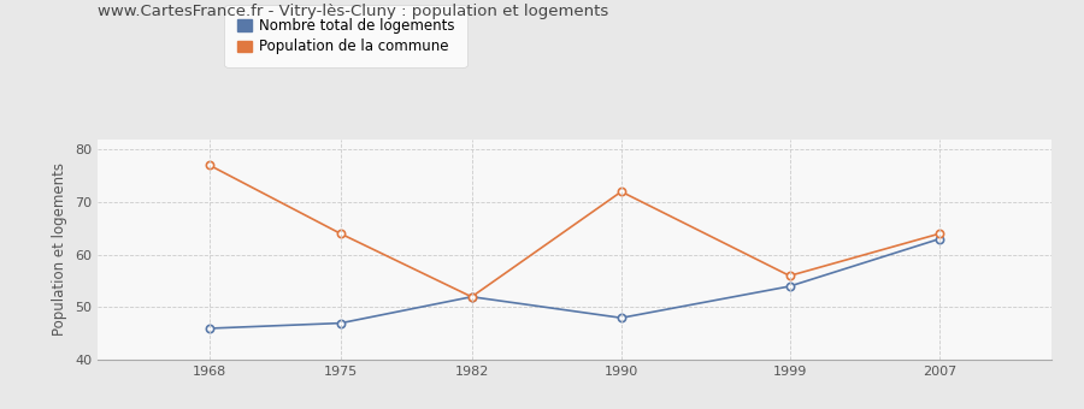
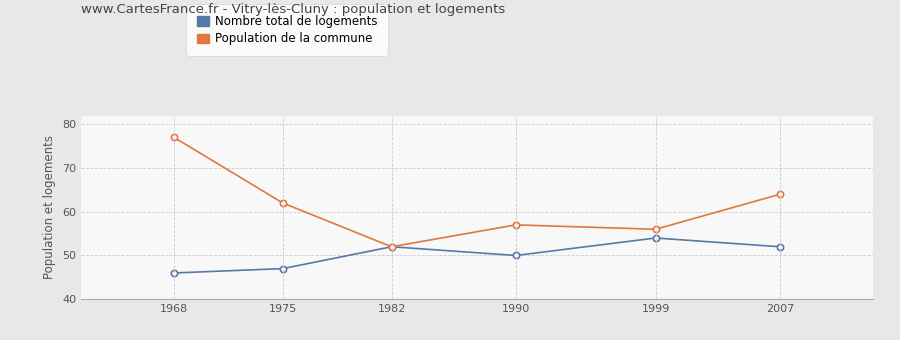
Population de la commune/1975: 64 -> 62
Nombre total de logements/1990: 48 -> 50
Population de la commune/1990: 72 -> 57
Nombre total de logements/2007: 63 -> 52
